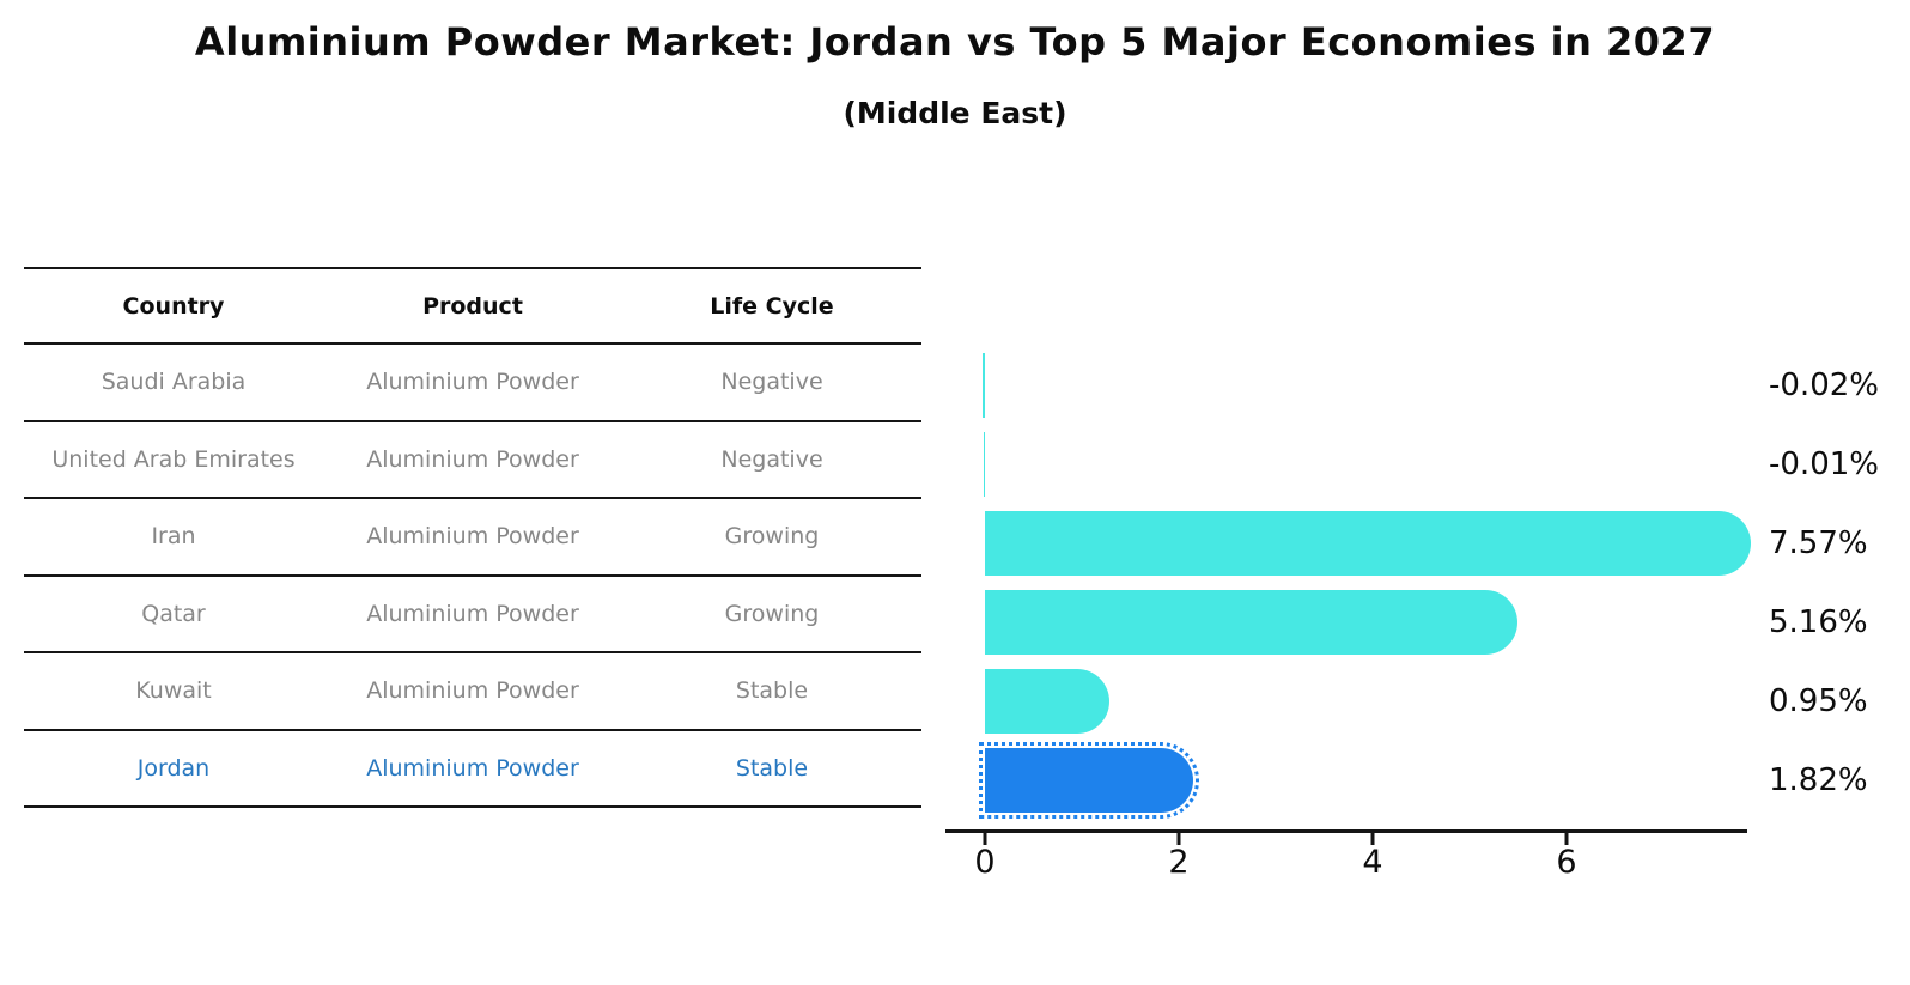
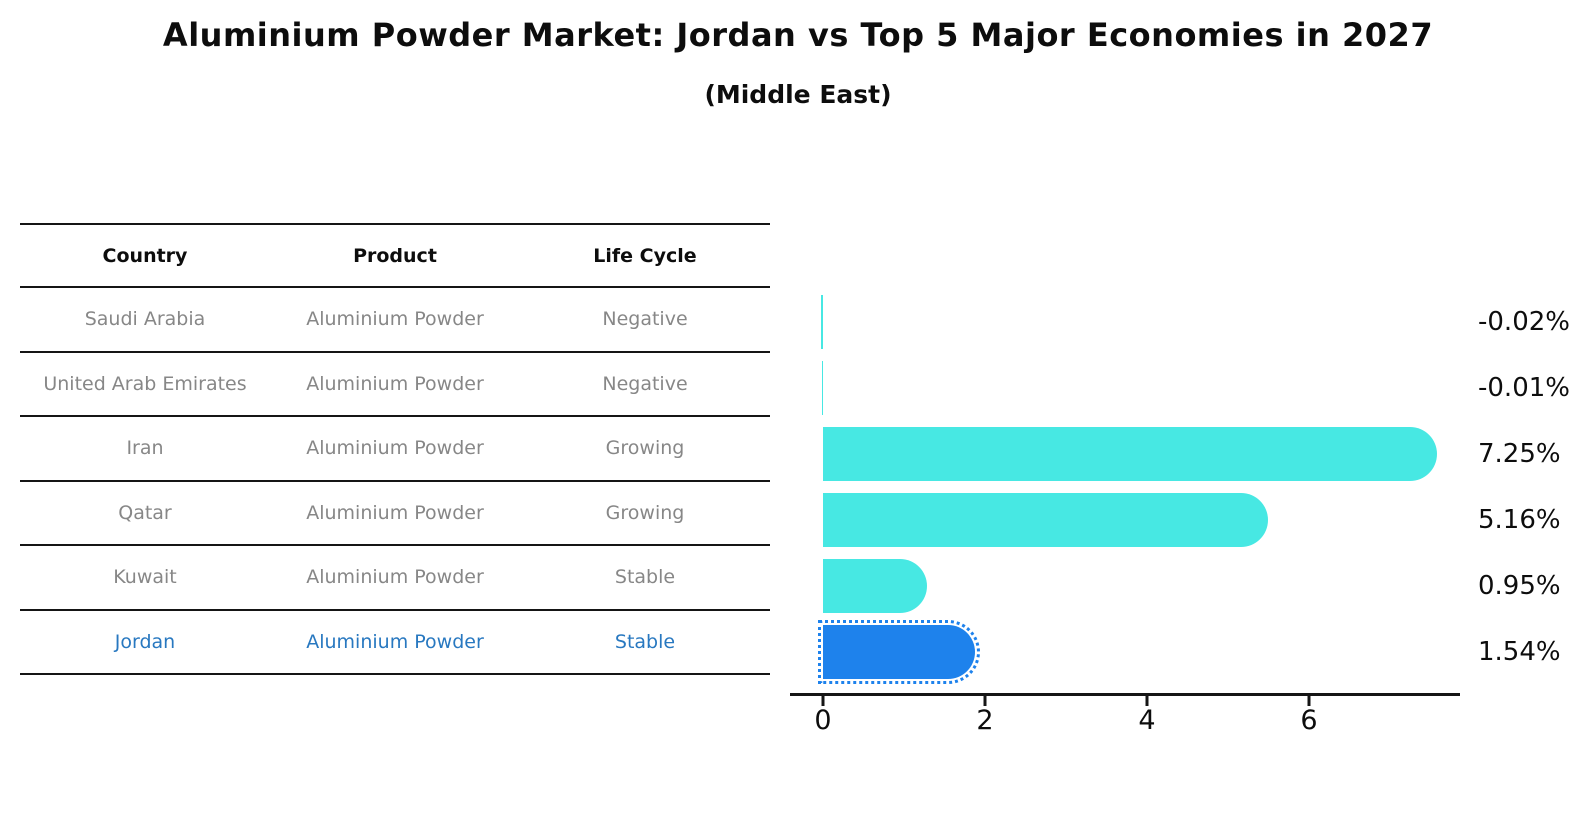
Iran: 7.57% -> 7.25%
Jordan: 1.82% -> 1.54%
